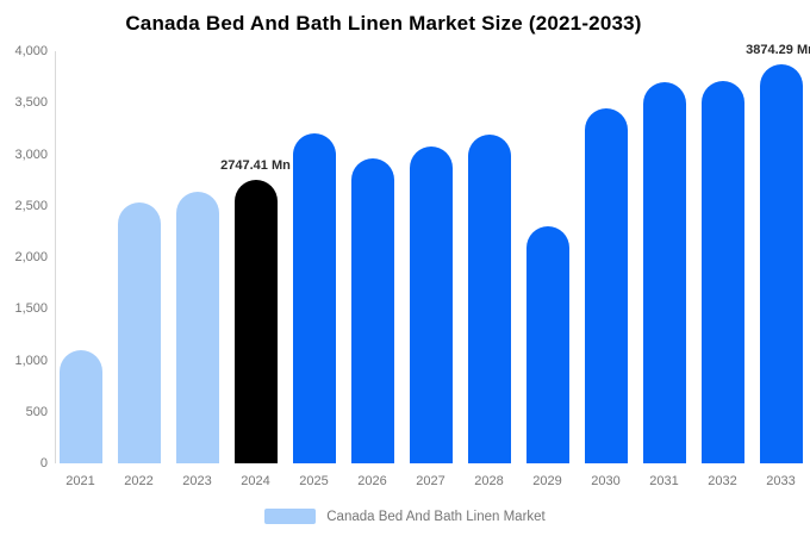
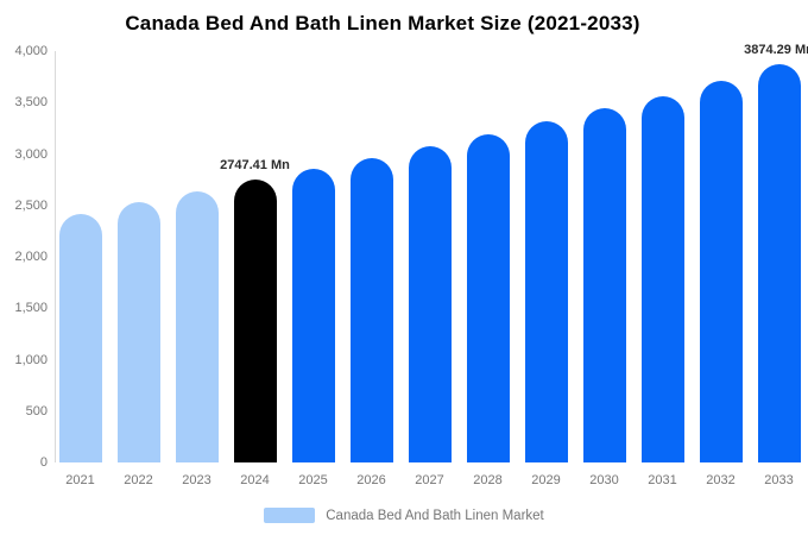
2021: 1100 -> 2400
2025: 3200 -> 2800
2029: 2300 -> 3300
2031: 3700 -> 3600
